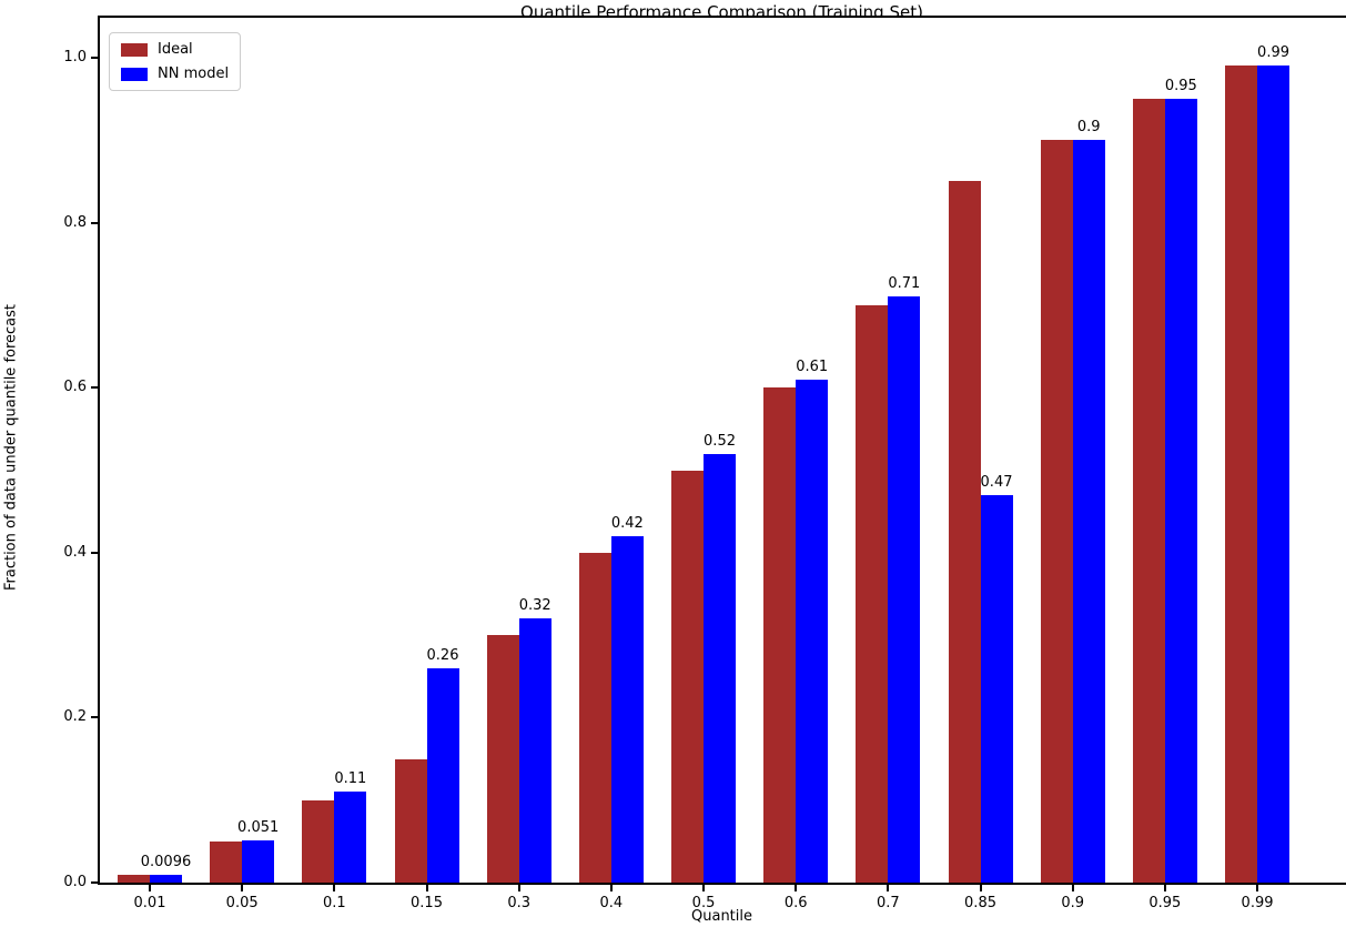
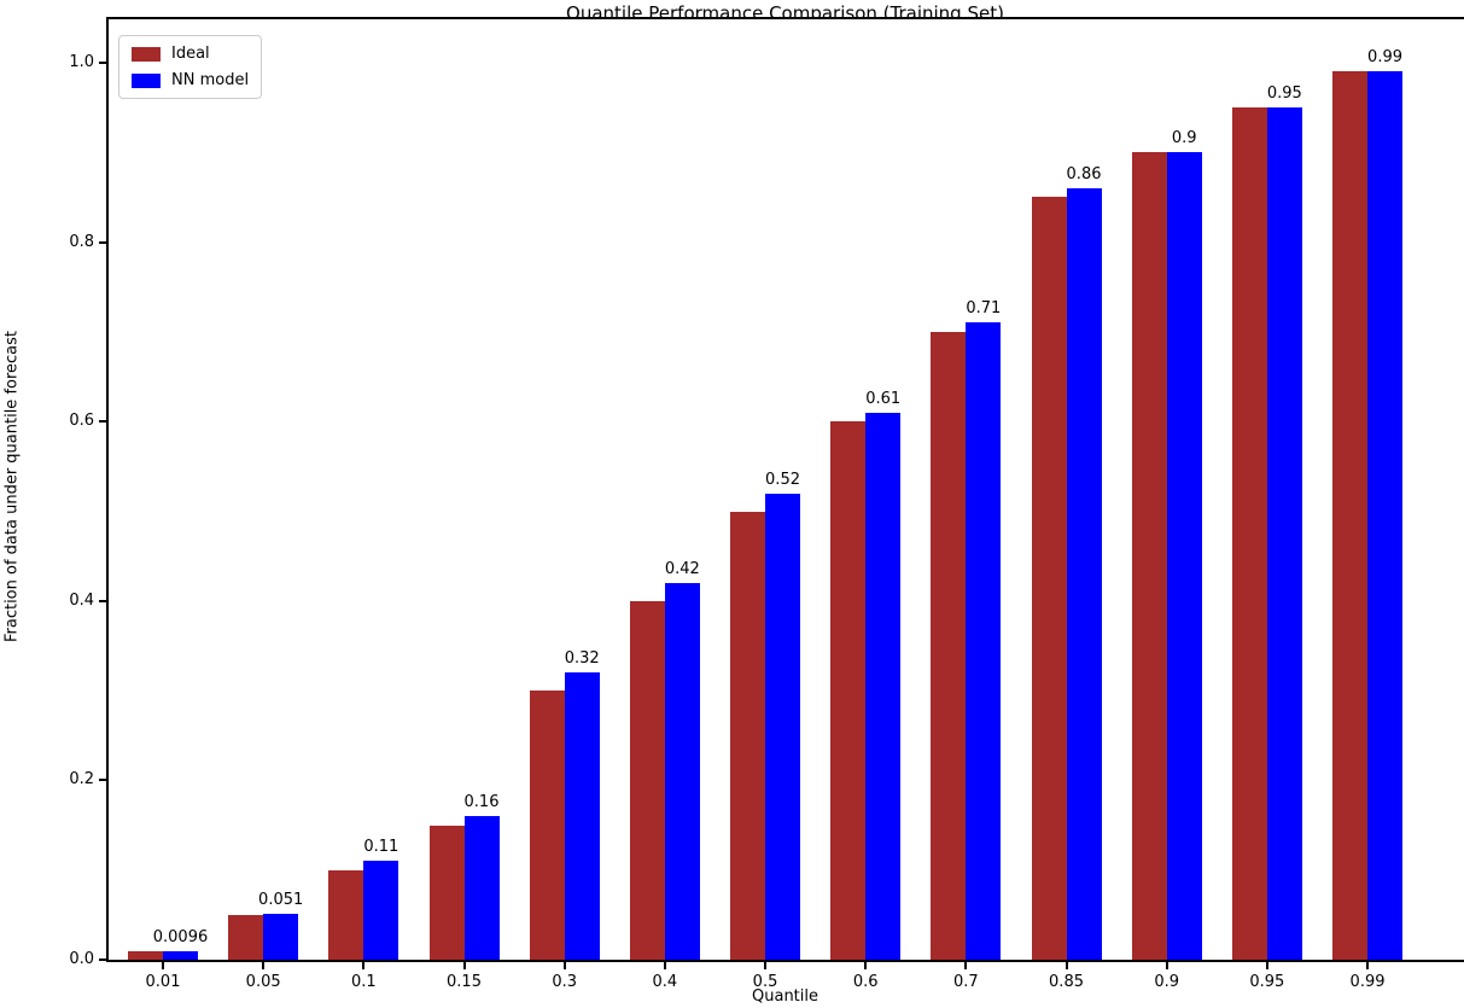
NN model/0.15: 0.26 -> 0.16
NN model/0.85: 0.47 -> 0.86
